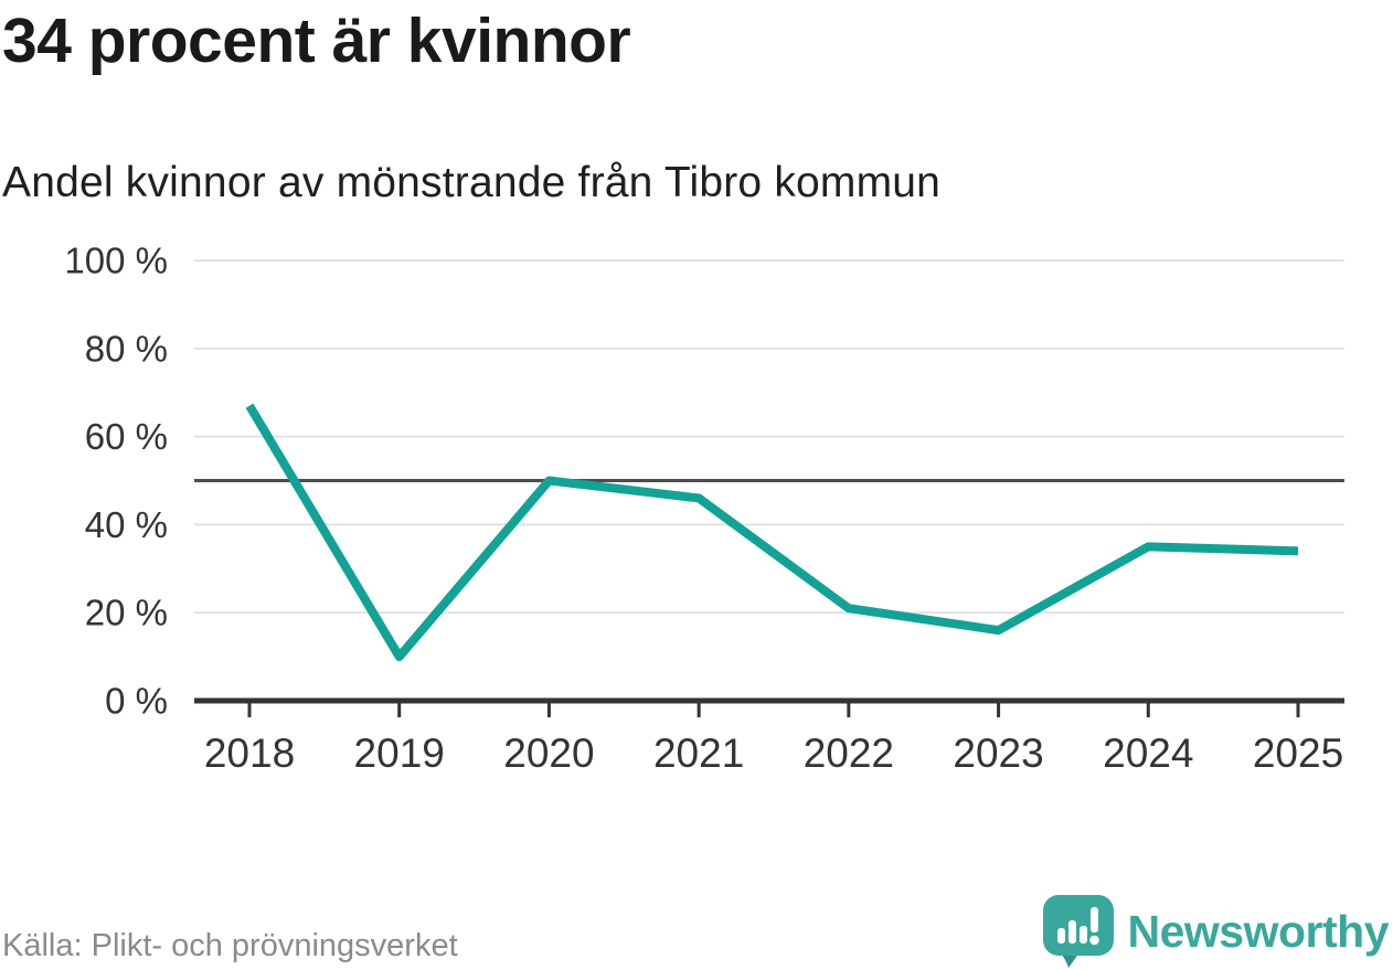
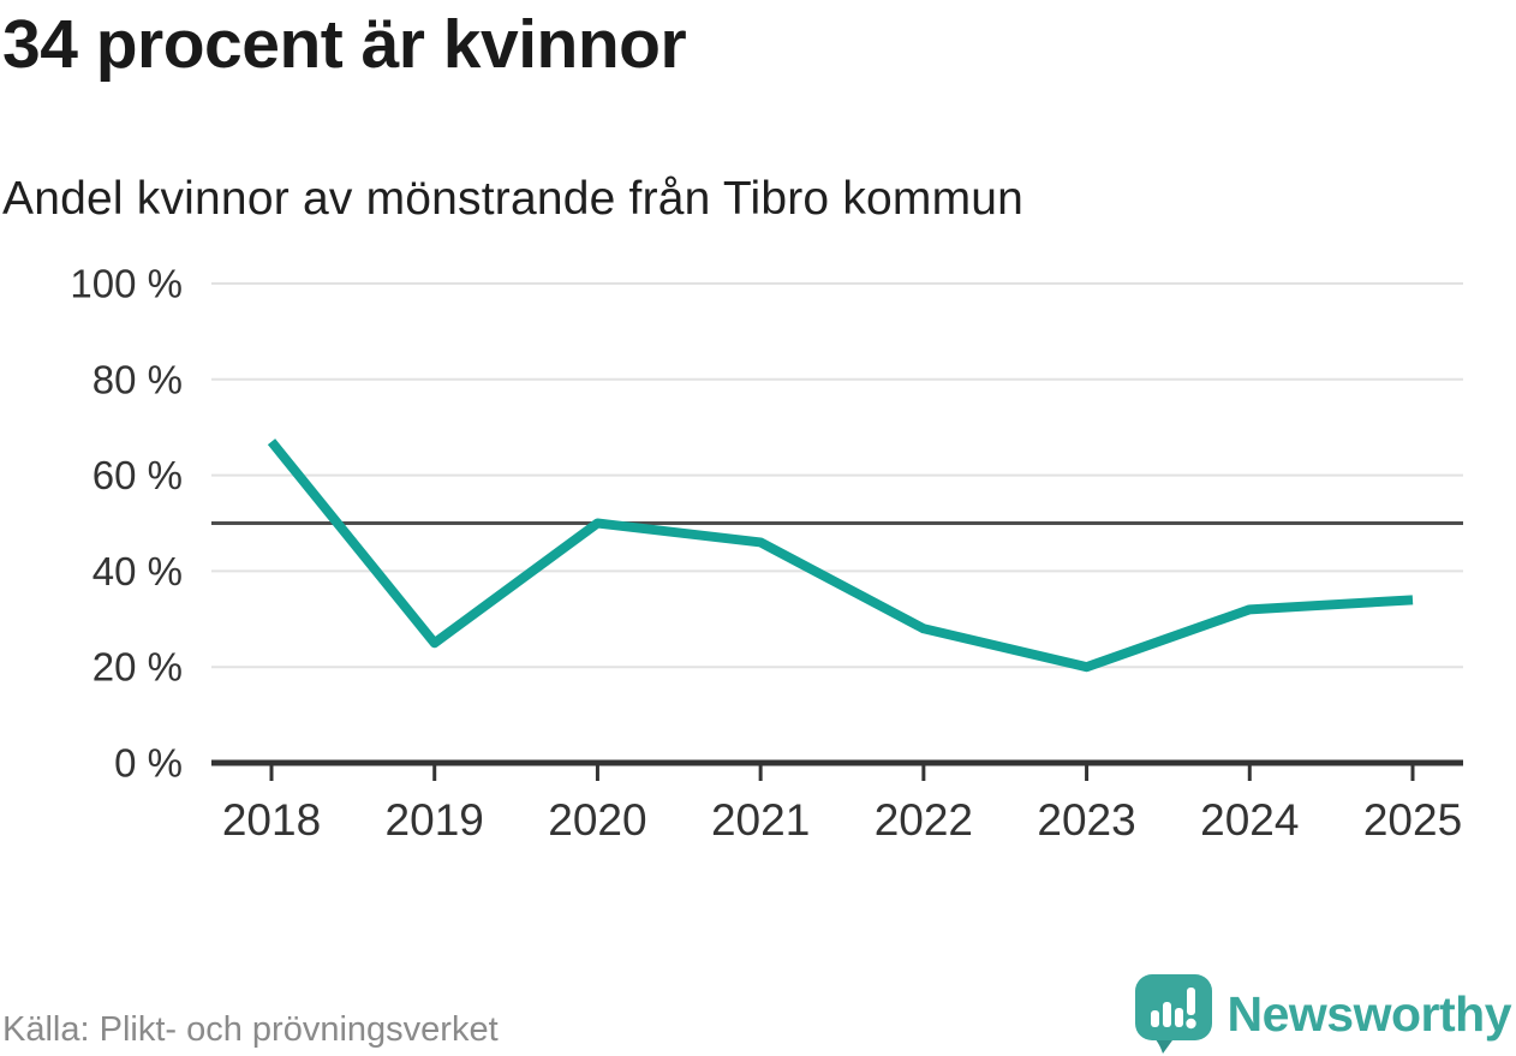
2019: 10% -> 25%
2022: 21% -> 28%
2023: 16% -> 20%
2024: 35% -> 32%
